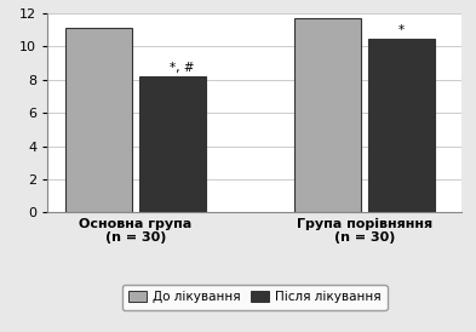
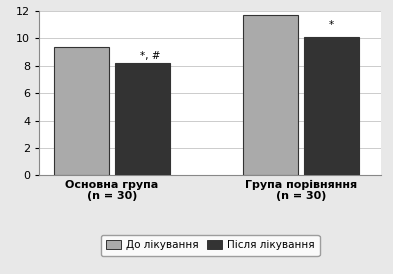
До лікування/Основна група (n = 30): 11.1 -> 9.4
Після лікування/Група порівняння (n = 30): 10.5 -> 10.1
